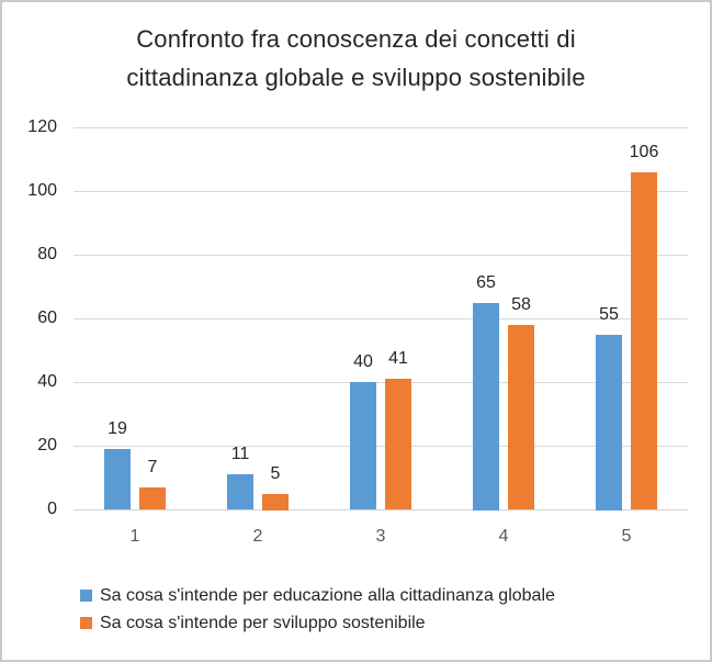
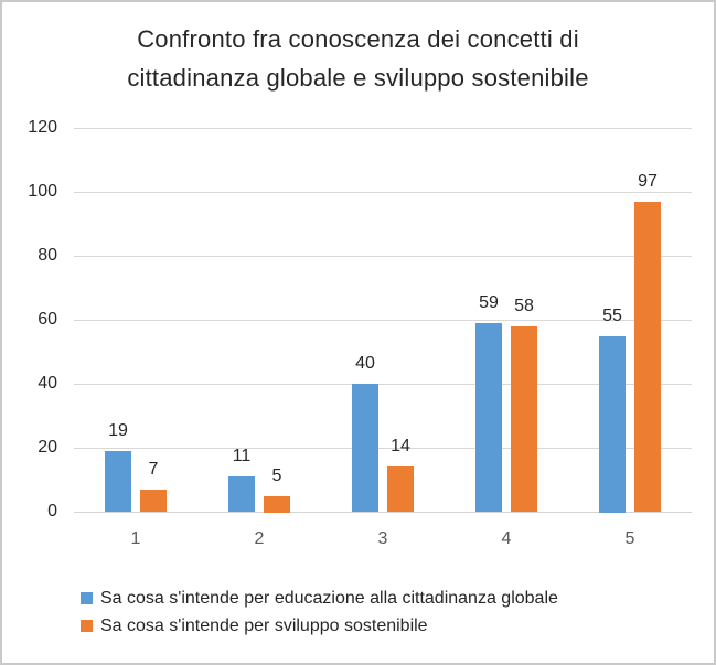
Sa cosa s'intende per sviluppo sostenibile/3: 41 -> 14
Sa cosa s'intende per educazione alla cittadinanza globale/4: 65 -> 59
Sa cosa s'intende per sviluppo sostenibile/5: 106 -> 97
